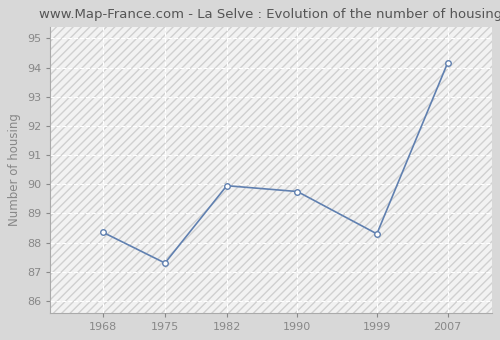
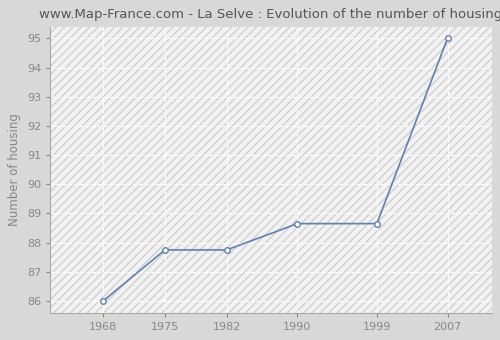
1968: 88.35 -> 86.00
1975: 87.30 -> 87.75
1982: 89.95 -> 87.75
1990: 89.75 -> 88.65
1999: 88.30 -> 88.65
2007: 94.15 -> 95.00
